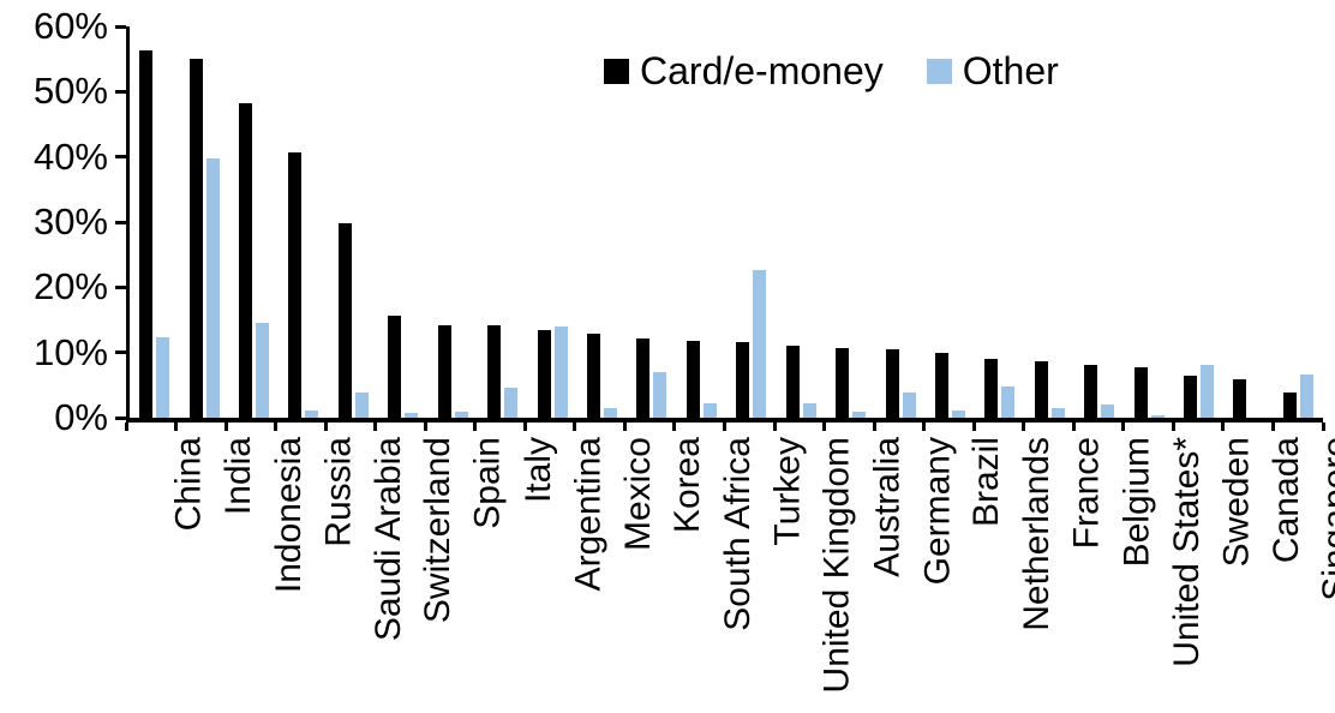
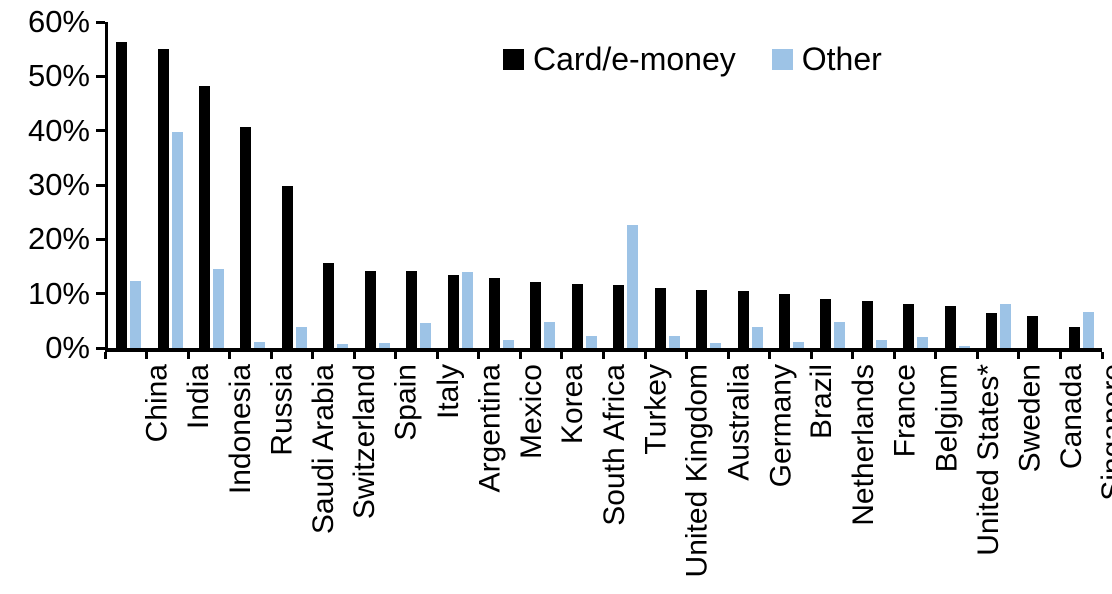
Other/Korea: 7% -> 5%
